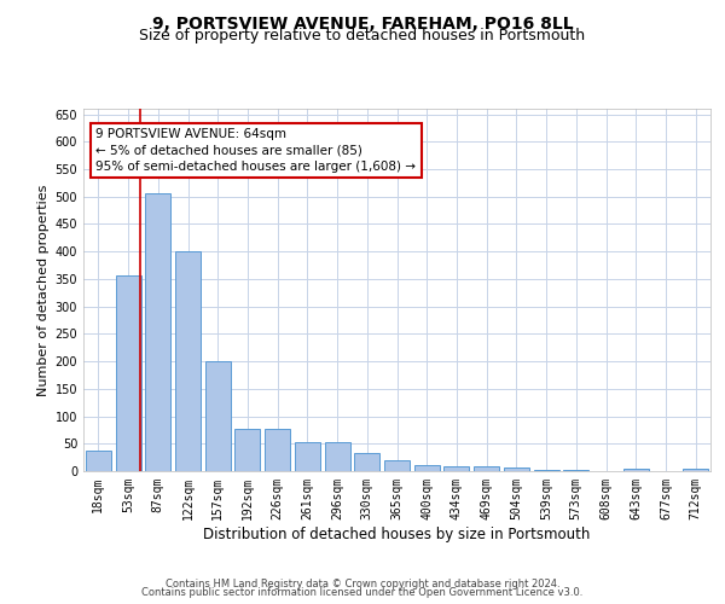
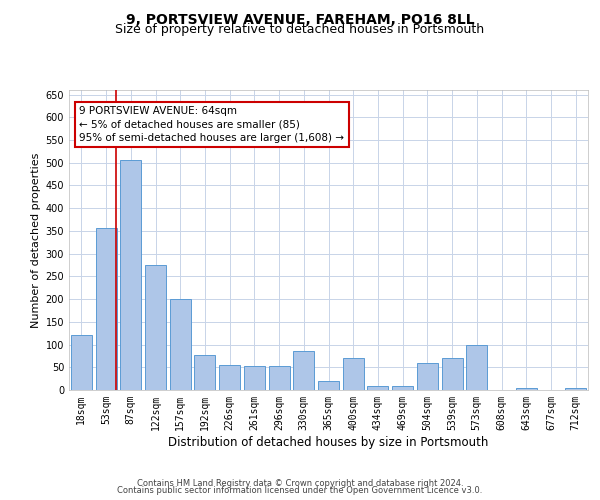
18sqm: 38 -> 120
122sqm: 400 -> 275
226sqm: 78 -> 55
330sqm: 32 -> 85
400sqm: 11 -> 70
504sqm: 6 -> 60
539sqm: 3 -> 70
573sqm: 3 -> 100
